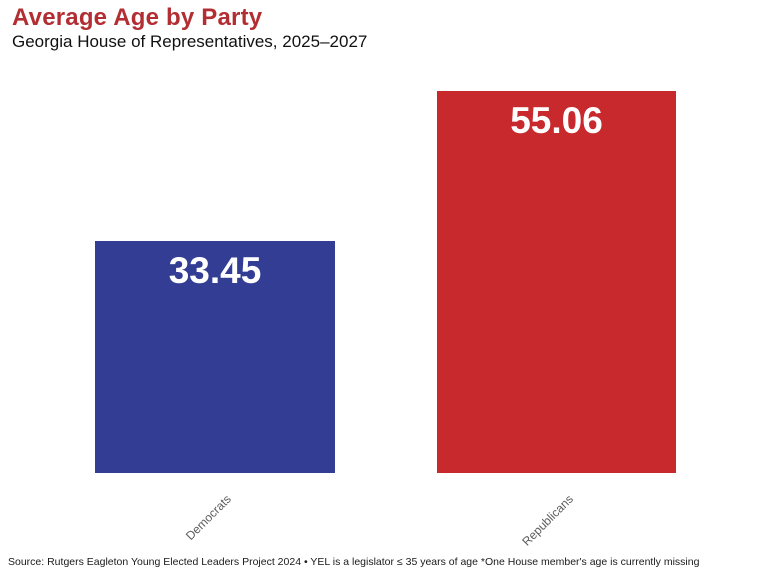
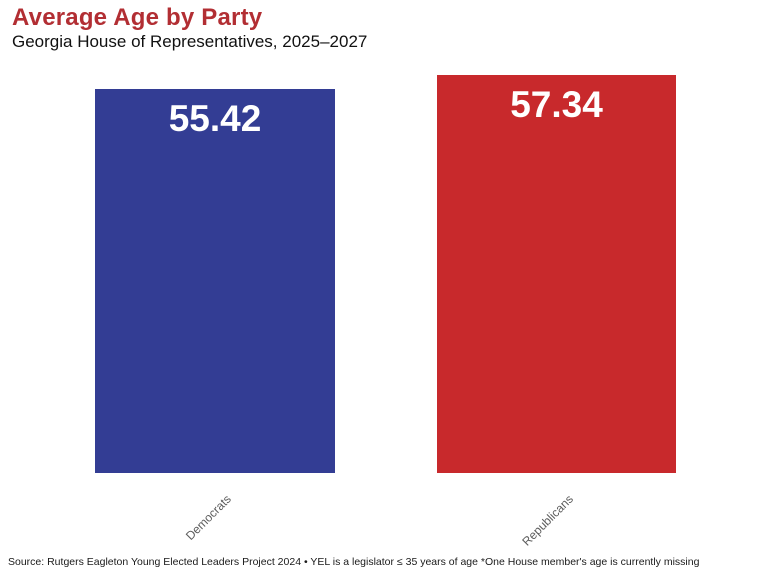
Democrats: 33.45 -> 55.42
Republicans: 55.06 -> 57.34
